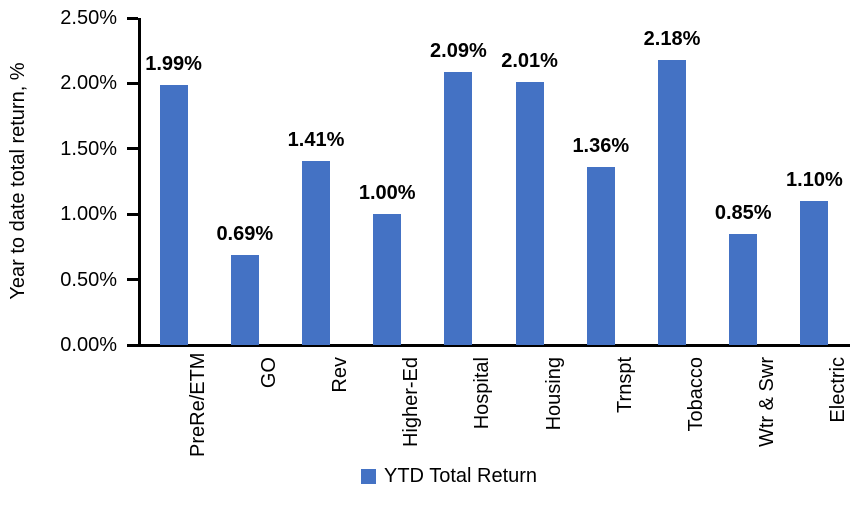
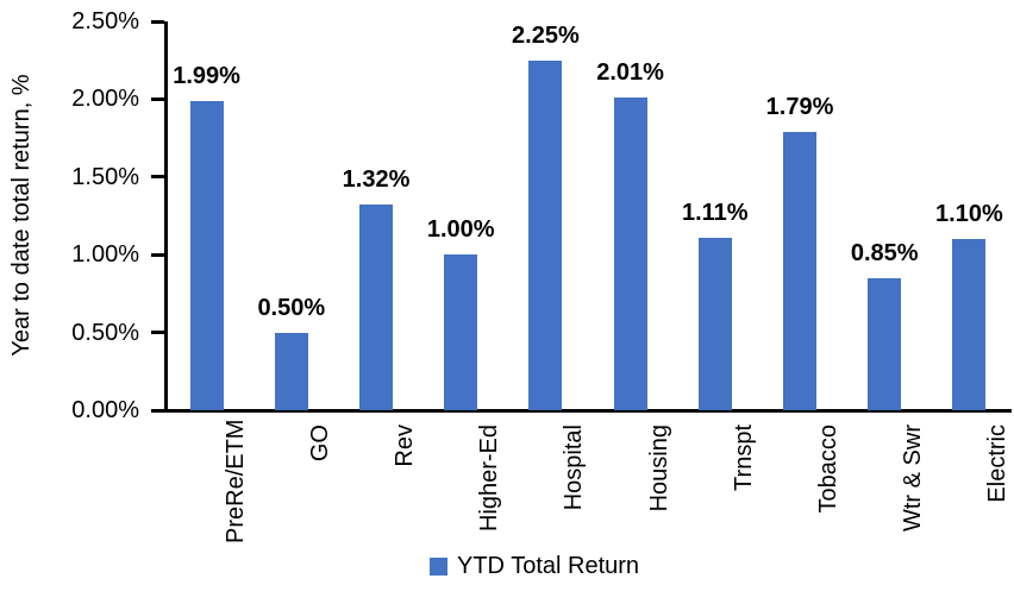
GO: 0.69% -> 0.50%
Rev: 1.41% -> 1.32%
Hospital: 2.09% -> 2.25%
Trnspt: 1.36% -> 1.11%
Tobacco: 2.18% -> 1.79%
